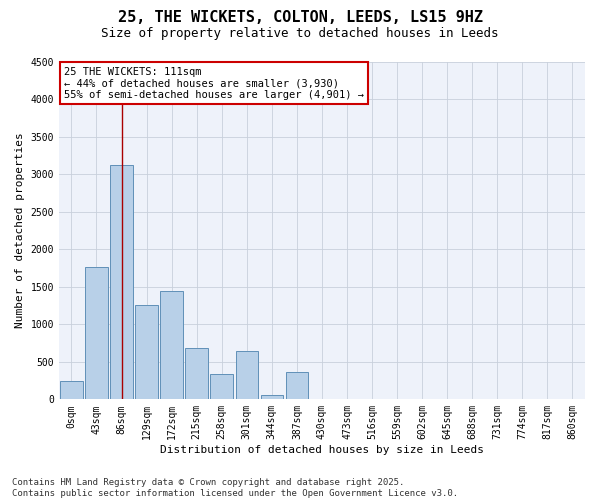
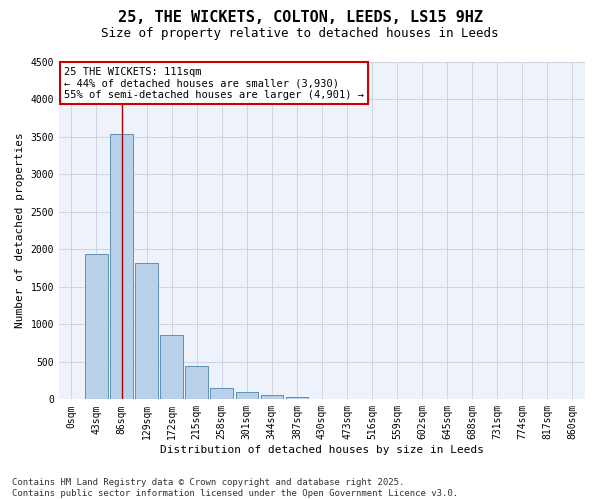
0sqm: 240 -> 0
43sqm: 1760 -> 1930
86sqm: 3120 -> 3530
129sqm: 1260 -> 1810
172sqm: 1440 -> 860
215sqm: 680 -> 440
258sqm: 340 -> 150
301sqm: 640 -> 100
387sqm: 360 -> 40
